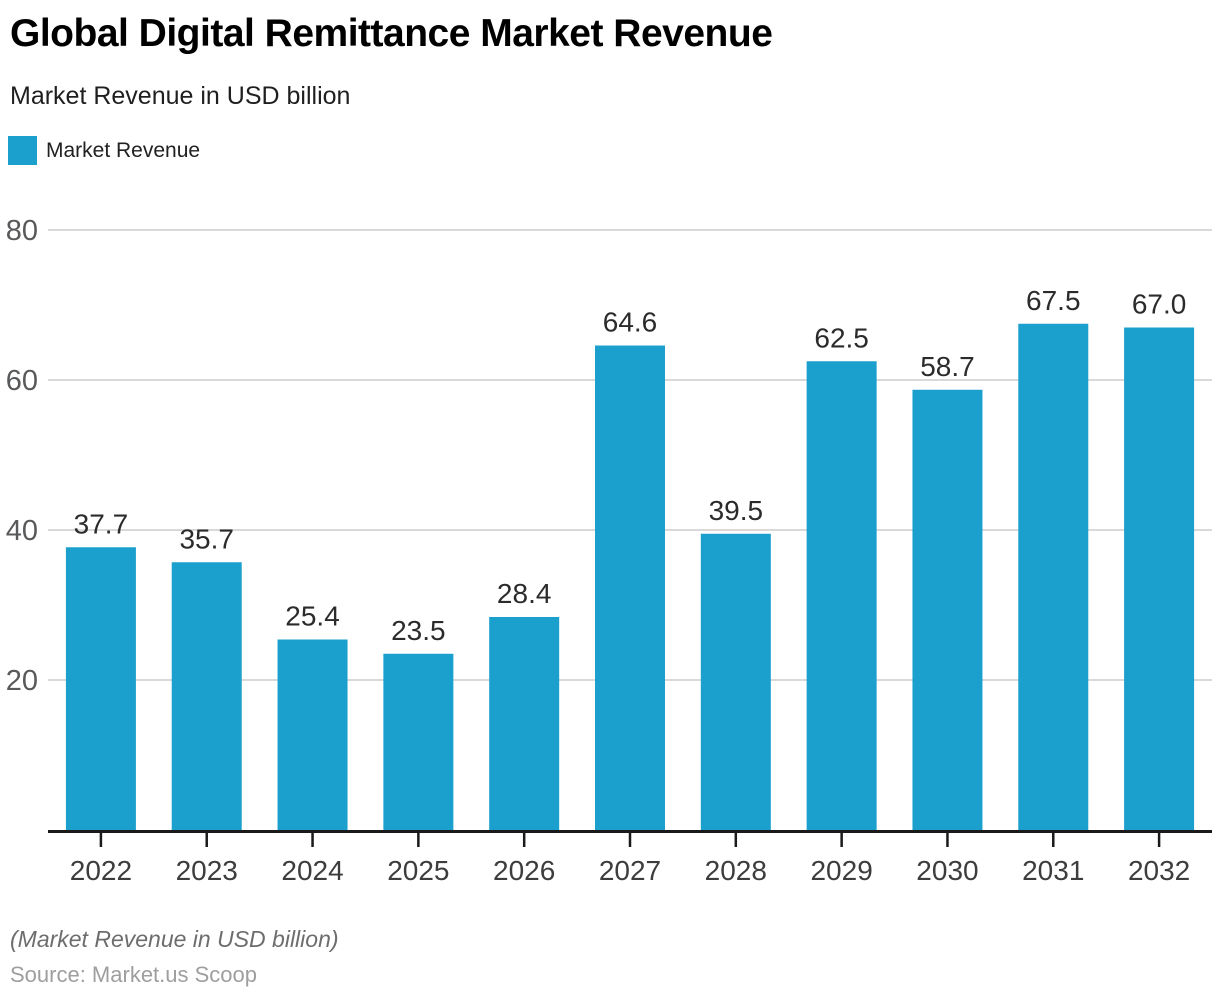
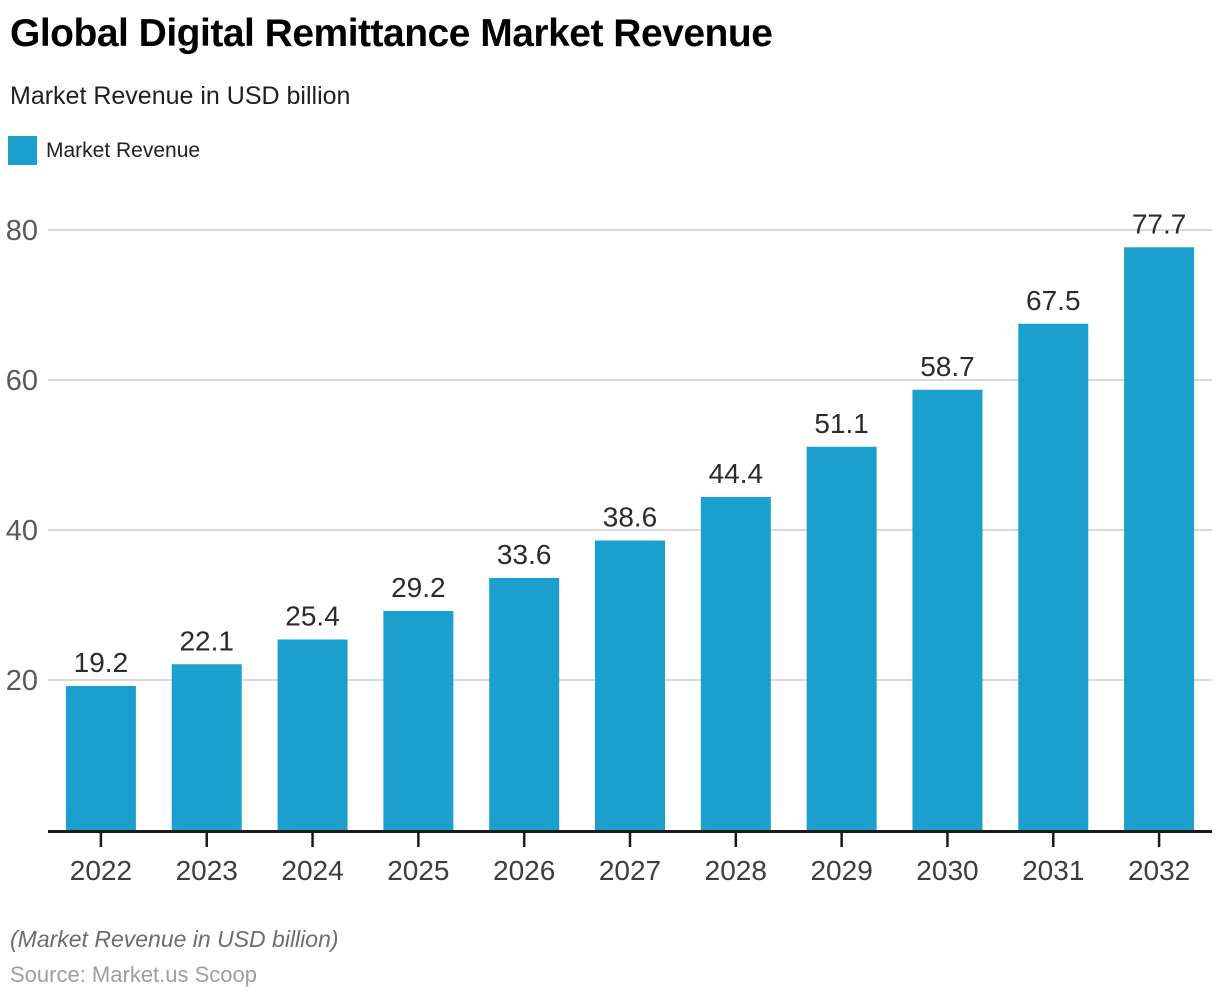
2022: 37.7 -> 19.2
2023: 35.7 -> 22.1
2025: 23.5 -> 29.2
2026: 28.4 -> 33.6
2027: 64.6 -> 38.6
2028: 39.5 -> 44.4
2029: 62.5 -> 51.1
2032: 67.0 -> 77.7
